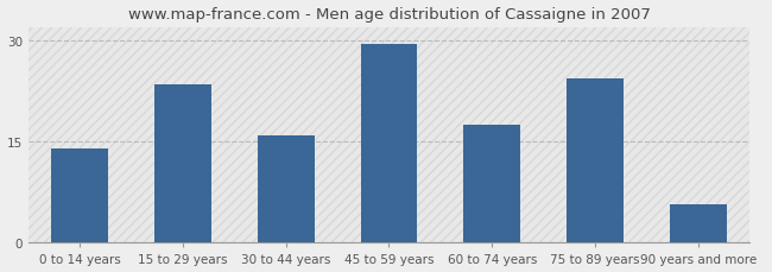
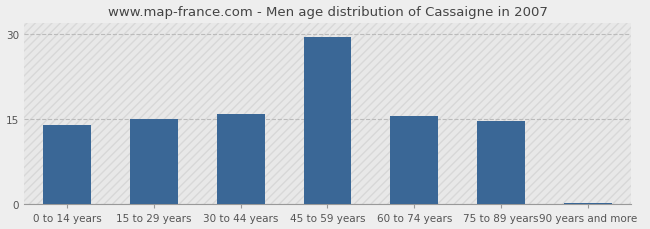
15 to 29 years: 23.6 -> 15.0
60 to 74 years: 17.6 -> 15.5
75 to 89 years: 24.4 -> 14.7
90 years and more: 5.8 -> 0.3
